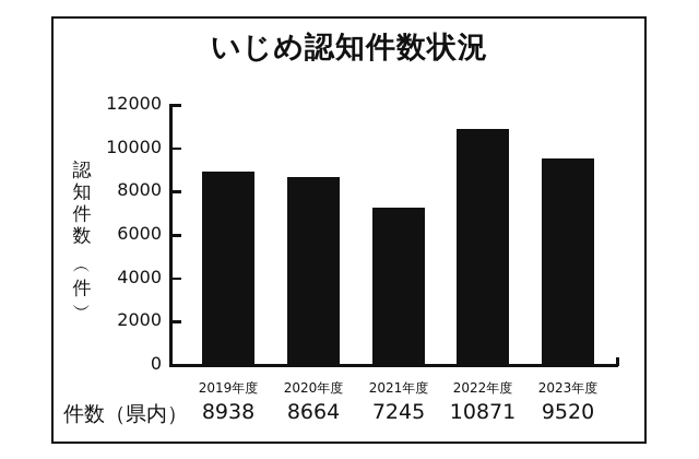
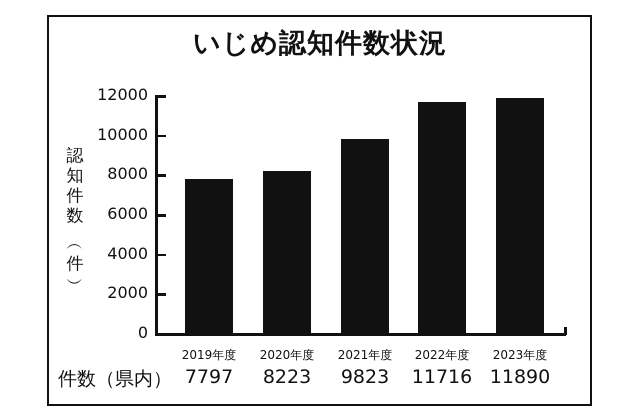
2019年度: 8938 -> 7797
2020年度: 8664 -> 8223
2021年度: 7245 -> 9823
2022年度: 10871 -> 11716
2023年度: 9520 -> 11890
